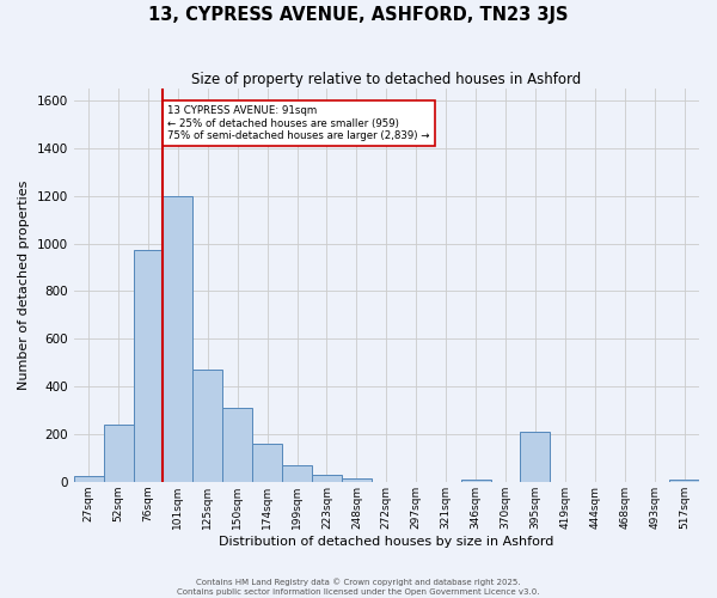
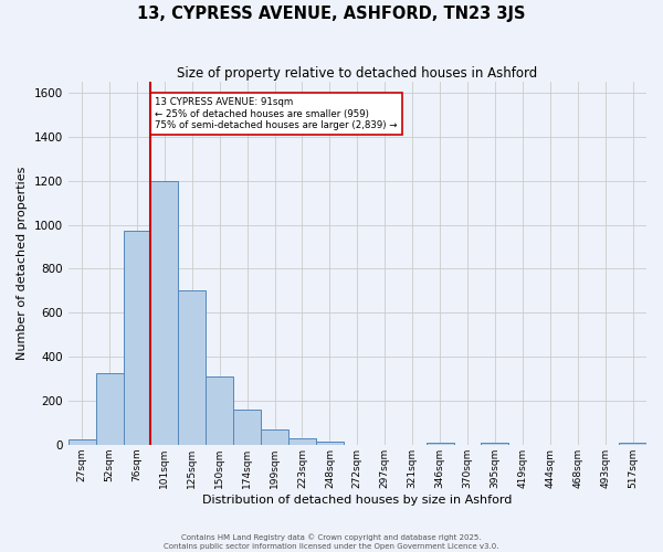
52sqm: 240 -> 320
125sqm: 470 -> 700
395sqm: 210 -> 10
